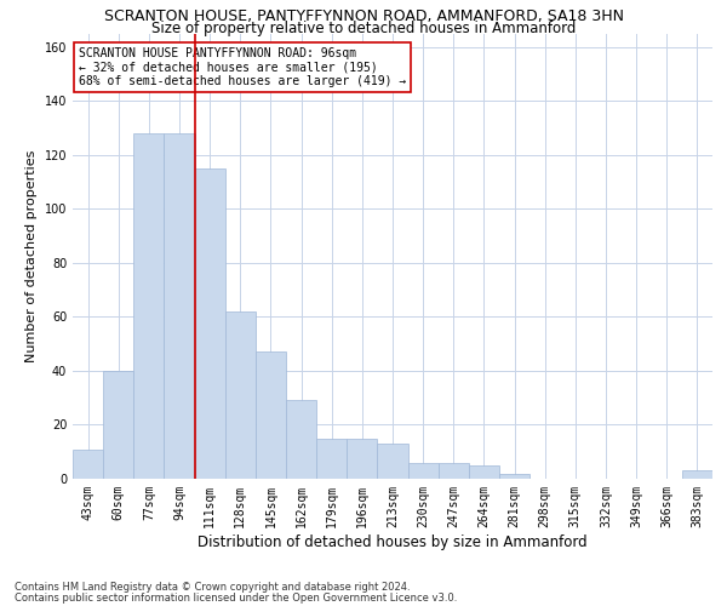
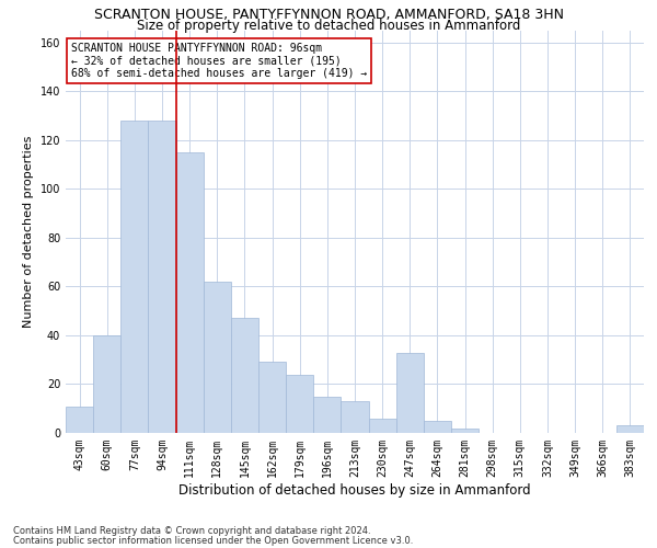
179sqm: 15 -> 24
247sqm: 6 -> 33
